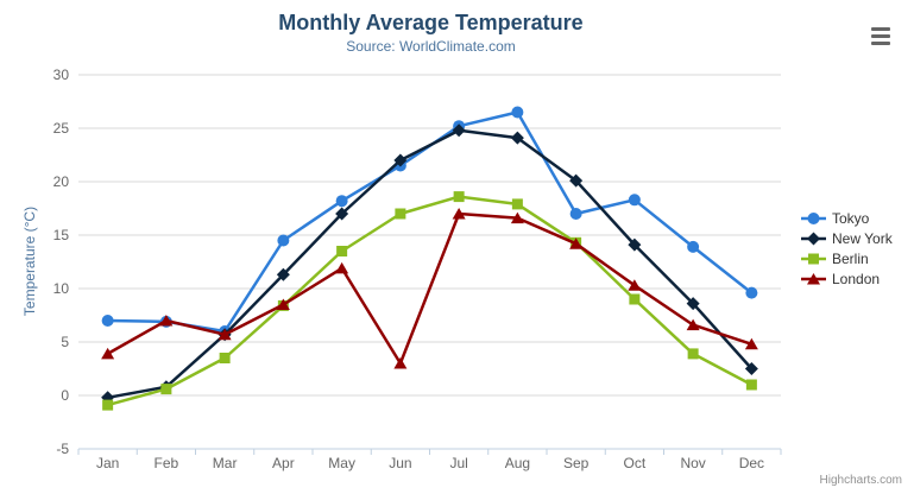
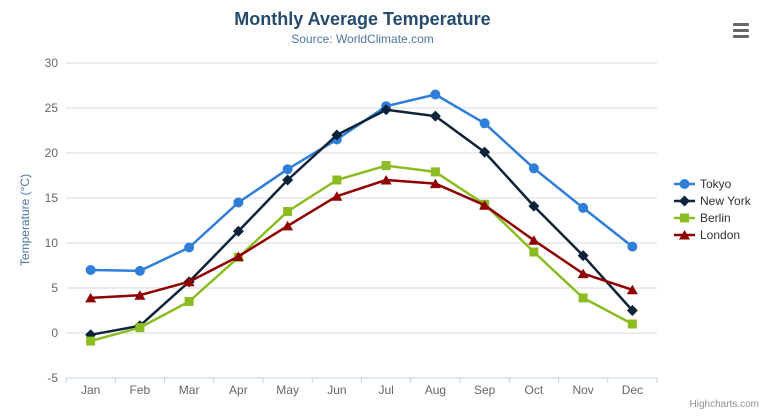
London/Feb: 7 -> 4
Tokyo/Mar: 6 -> 10
London/Jun: 3 -> 15
Tokyo/Sep: 17 -> 23
